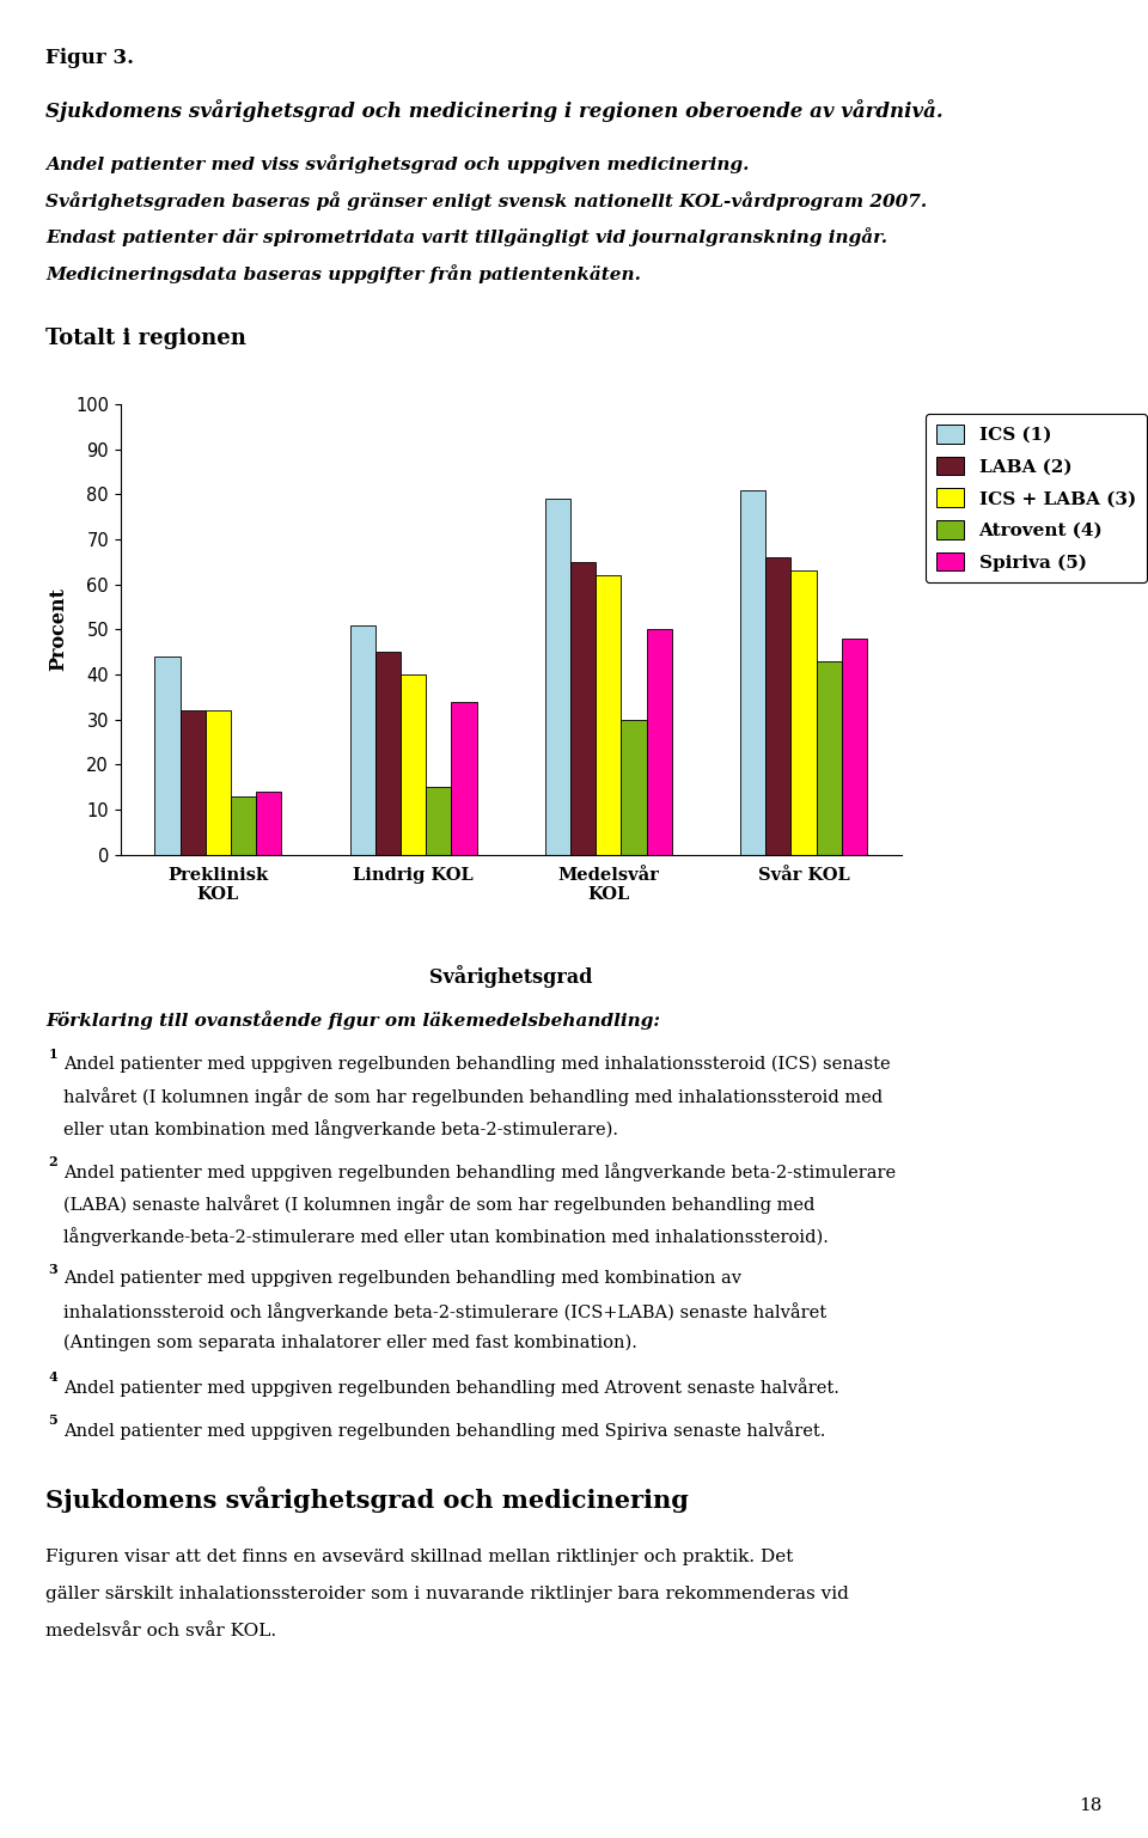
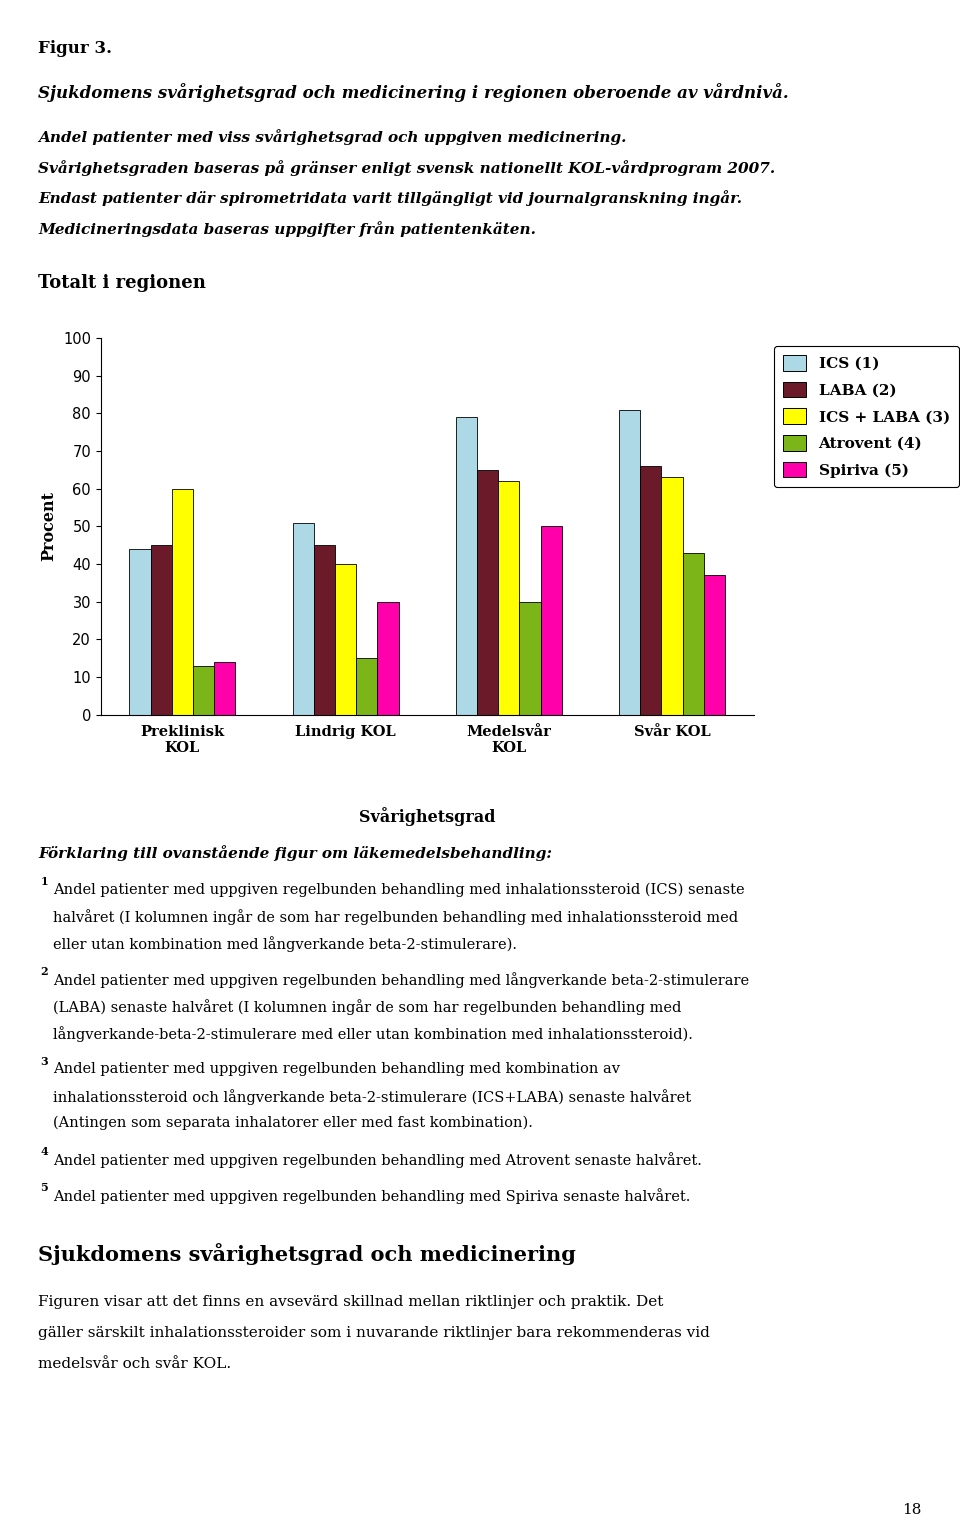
LABA (2)/Preklinisk KOL: 32 -> 45
ICS + LABA (3)/Preklinisk KOL: 32 -> 60
Spiriva (5)/Lindrig KOL: 34 -> 30
Spiriva (5)/Svår KOL: 48 -> 37
